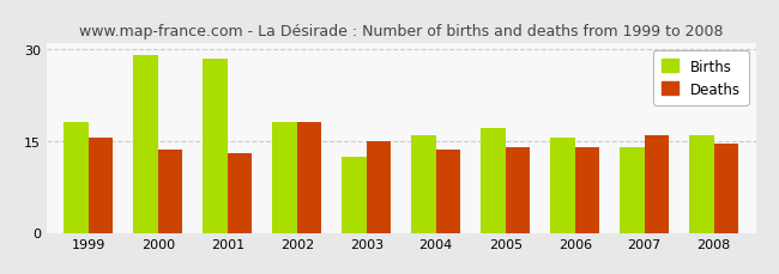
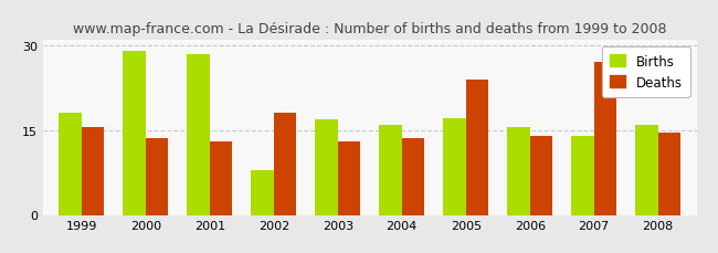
Births/2002: 18.0 -> 8.0
Births/2003: 12.5 -> 16.8
Deaths/2003: 15.0 -> 13.0
Deaths/2005: 14.0 -> 24.0
Deaths/2007: 16.0 -> 27.0
